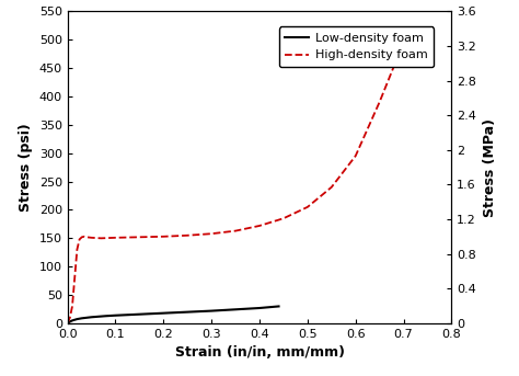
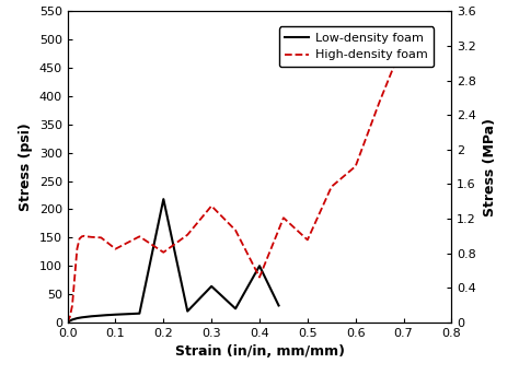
High-density foam/0.1: 151 -> 130
Low-density foam/0.2: 18 -> 218
High-density foam/0.2: 153 -> 124
Low-density foam/0.3: 22 -> 64
High-density foam/0.3: 158 -> 206
Low-density foam/0.4: 27 -> 100
High-density foam/0.4: 172 -> 80
High-density foam/0.5: 205 -> 146
High-density foam/0.6: 295 -> 276
